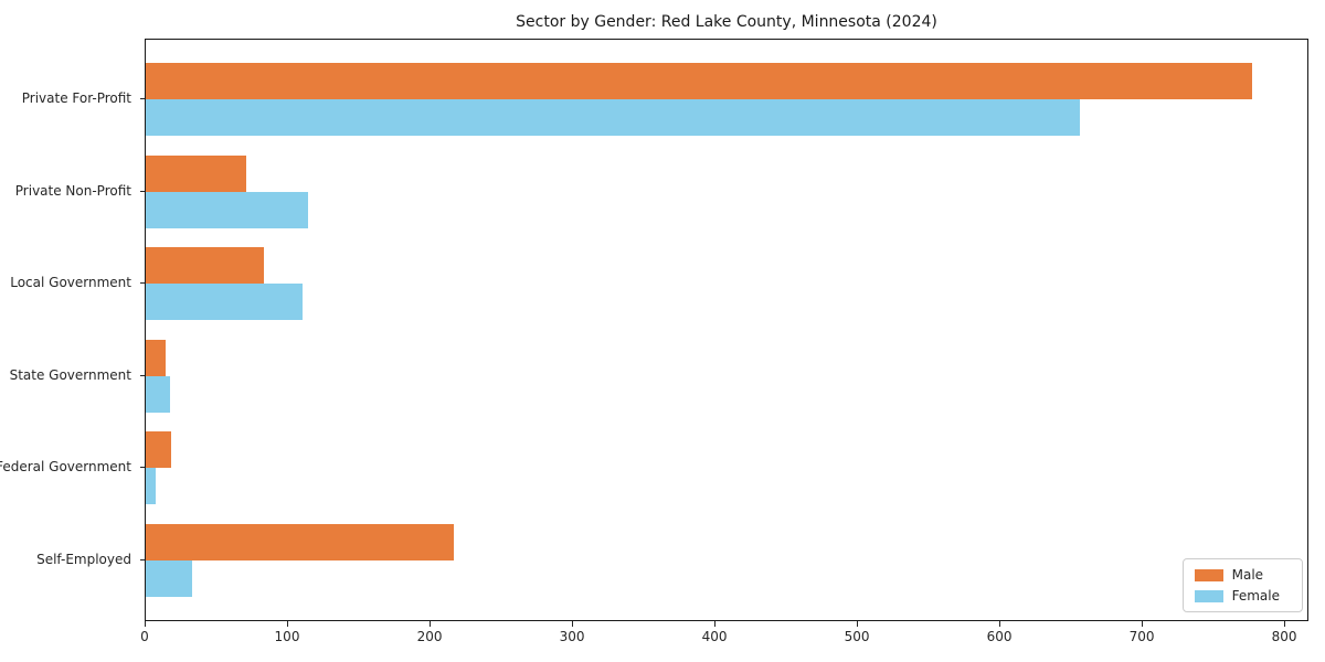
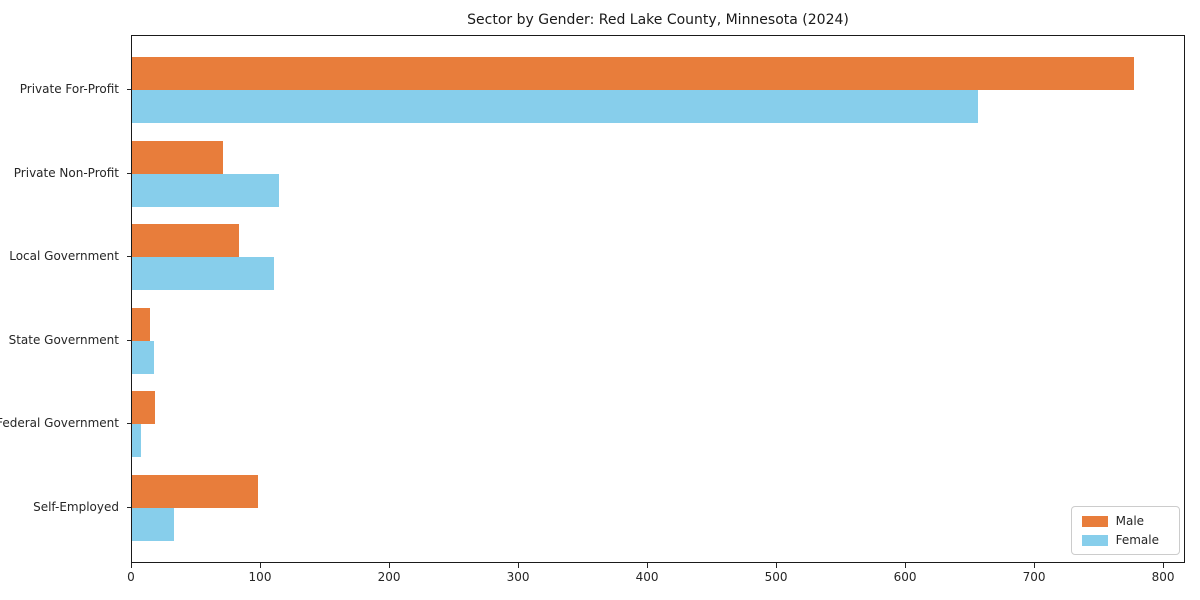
Male/Self-Employed: 217 -> 98
